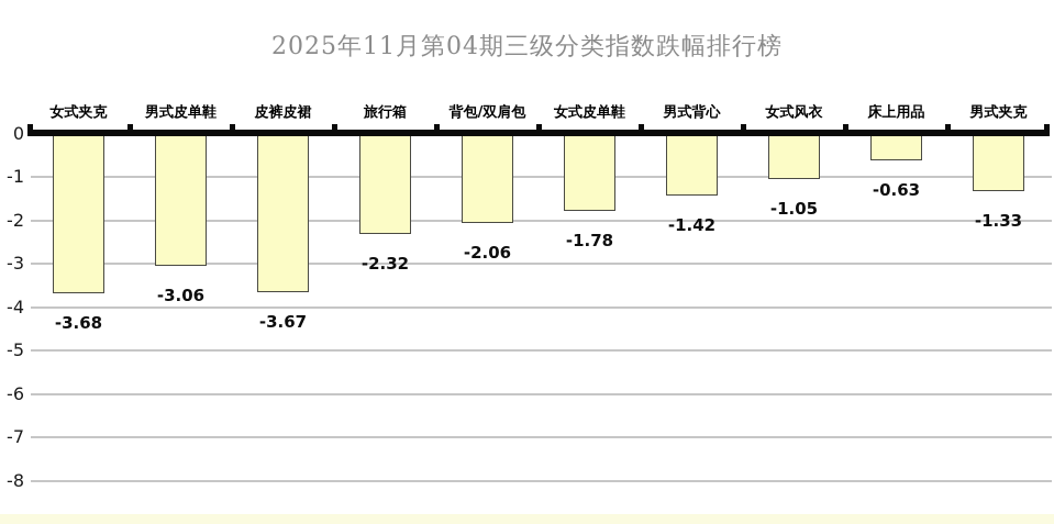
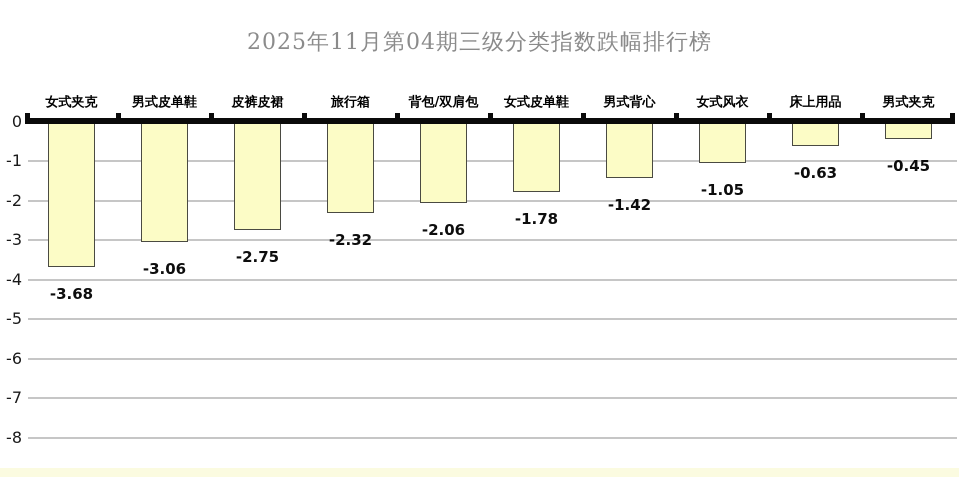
皮裤皮裙: -3.67 -> -2.75
男式夹克: -1.33 -> -0.45
